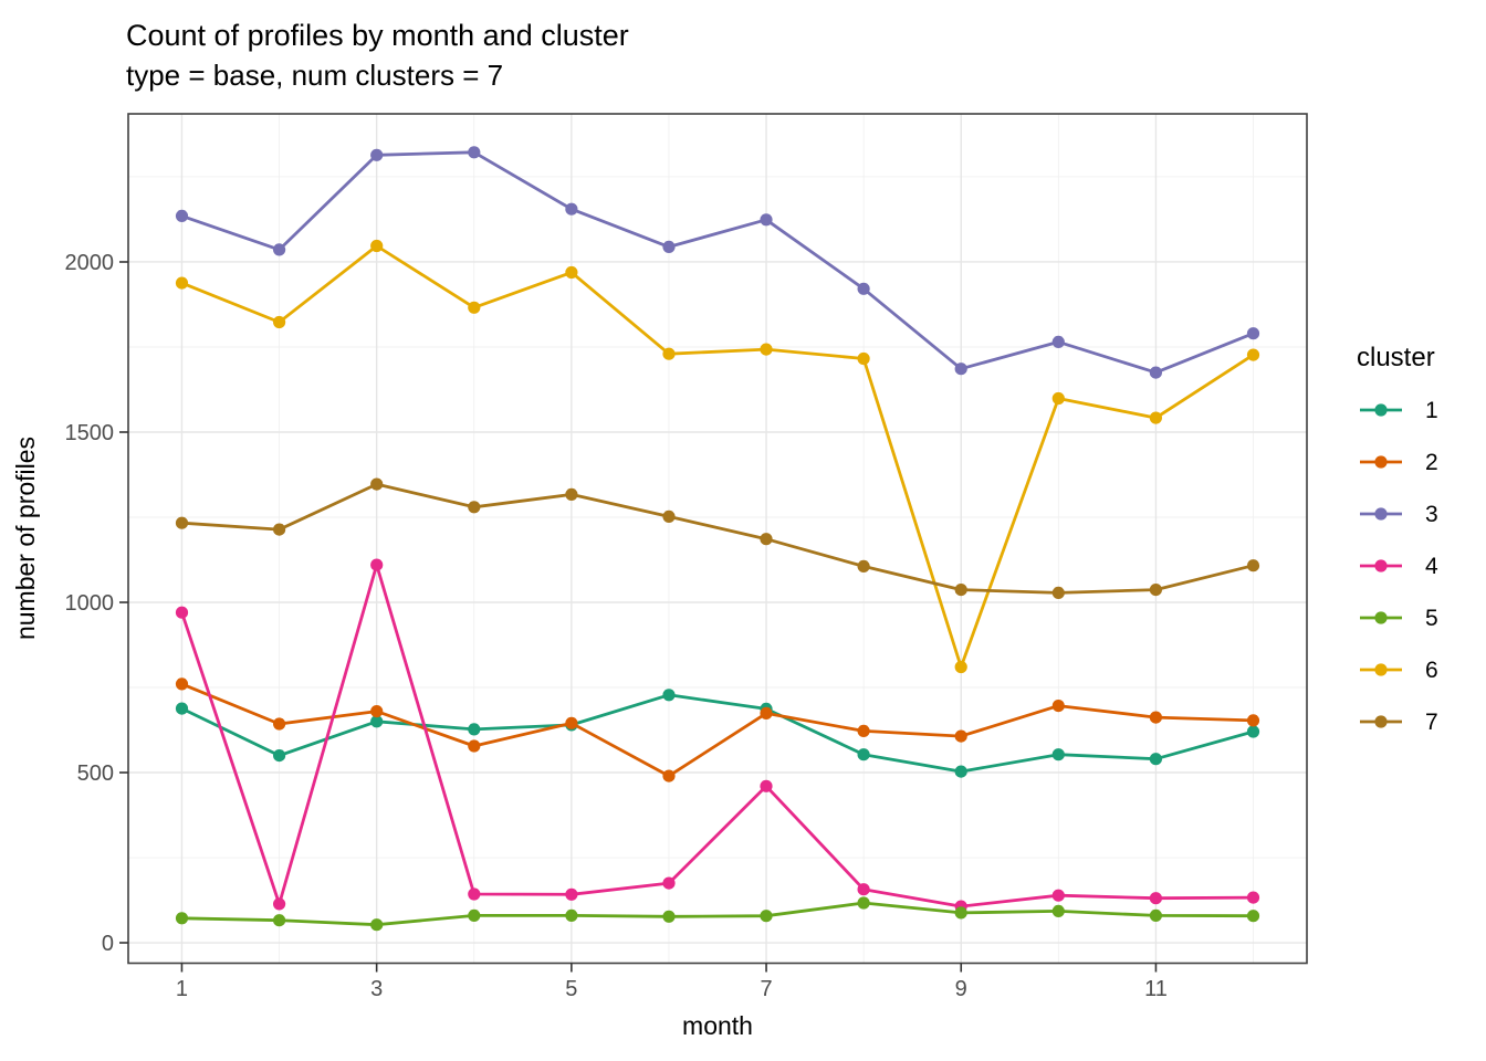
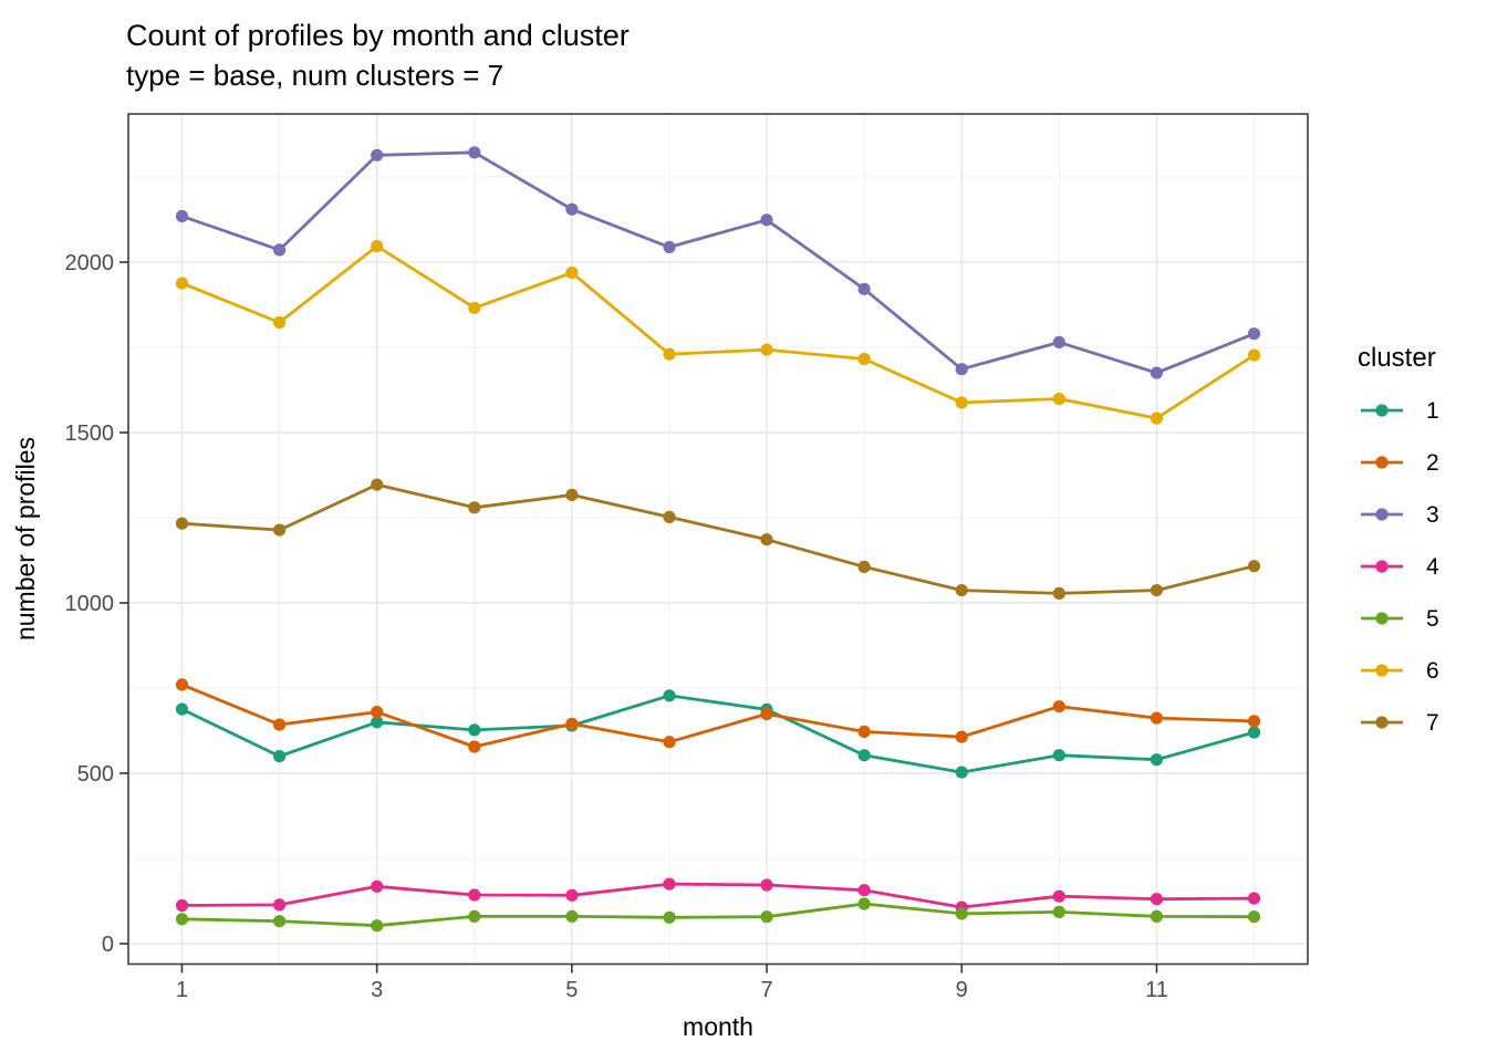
4/1: 970 -> 110
4/3: 1110 -> 170
2/6: 490 -> 590
4/7: 460 -> 170
6/9: 810 -> 1590
